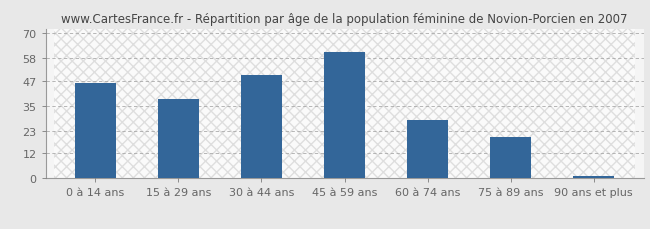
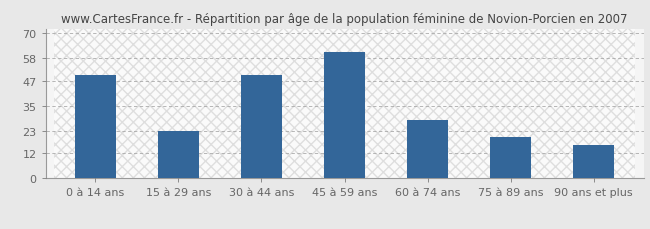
0 à 14 ans: 46 -> 50
15 à 29 ans: 38 -> 23
90 ans et plus: 1 -> 16
